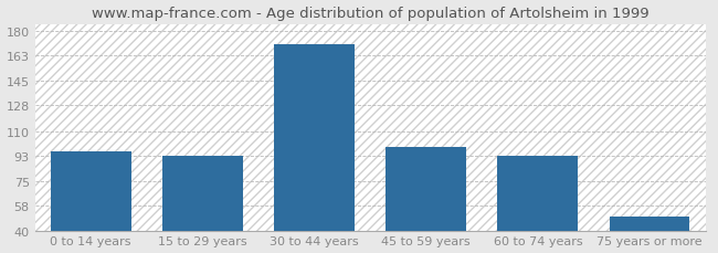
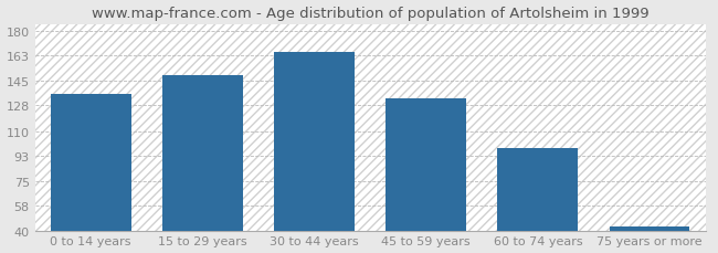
0 to 14 years: 96 -> 136
15 to 29 years: 93 -> 149
30 to 44 years: 171 -> 165
45 to 59 years: 99 -> 133
60 to 74 years: 93 -> 98
75 years or more: 50 -> 43
